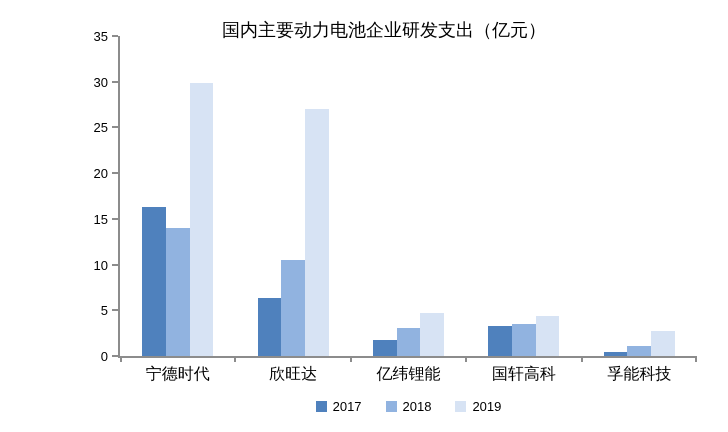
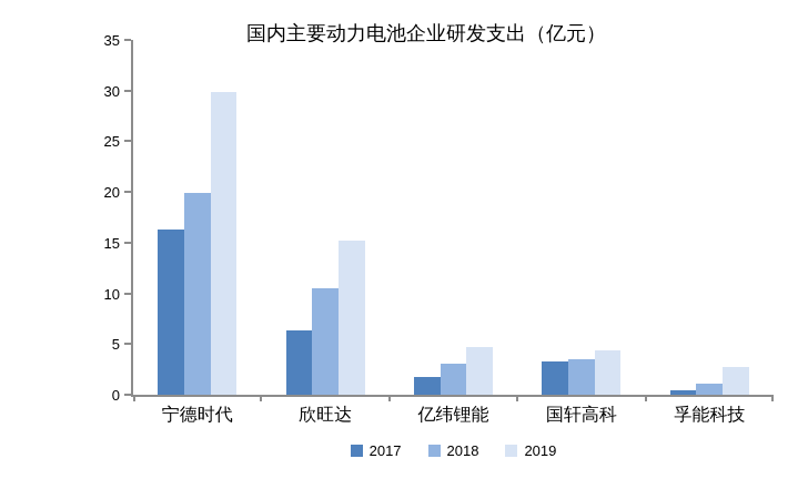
2018/宁德时代: 14 -> 20
2019/欣旺达: 27 -> 15
